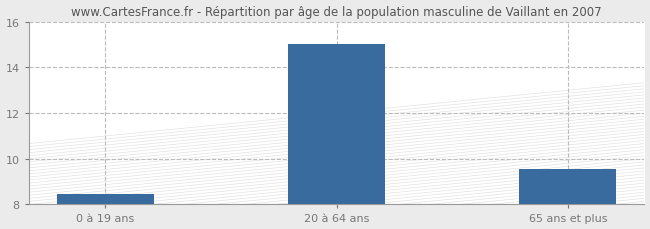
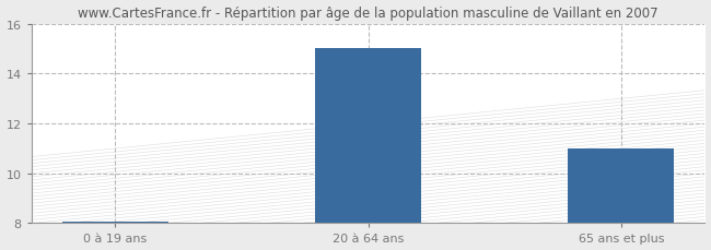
0 à 19 ans: 8.45 -> 8.05
65 ans et plus: 9.55 -> 11.00
